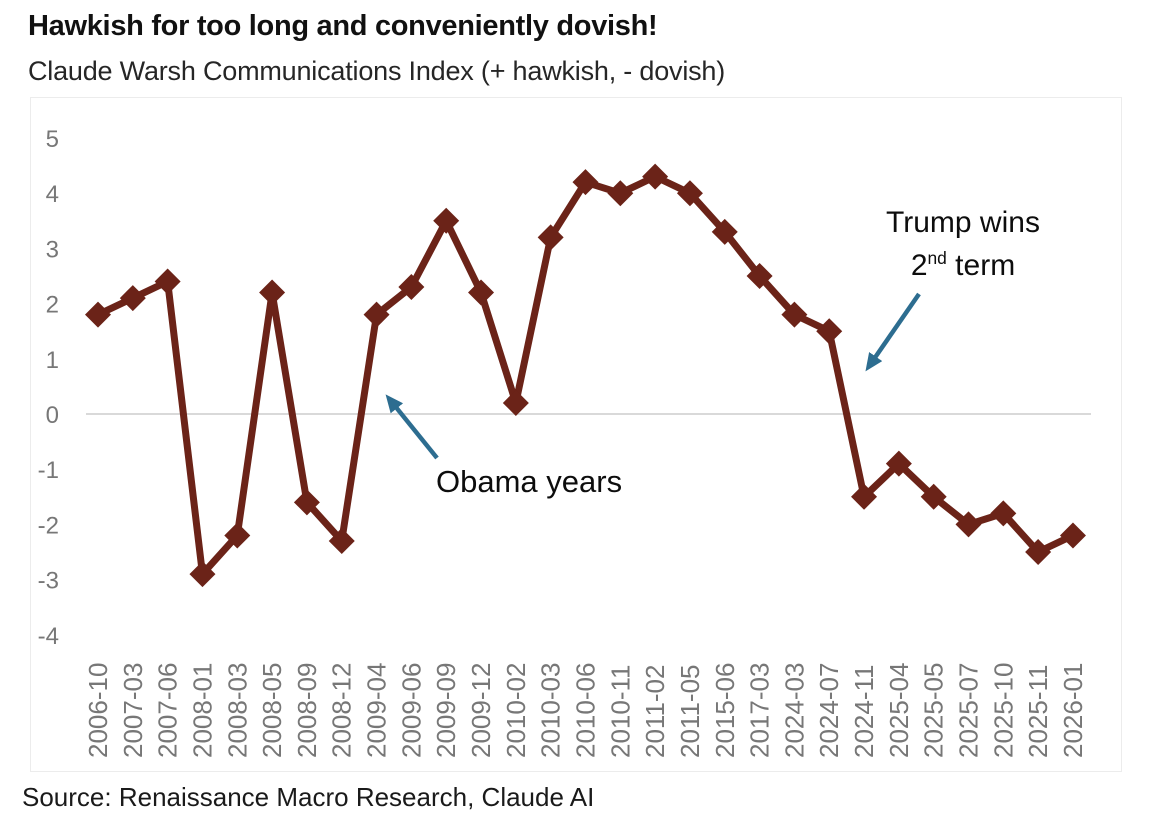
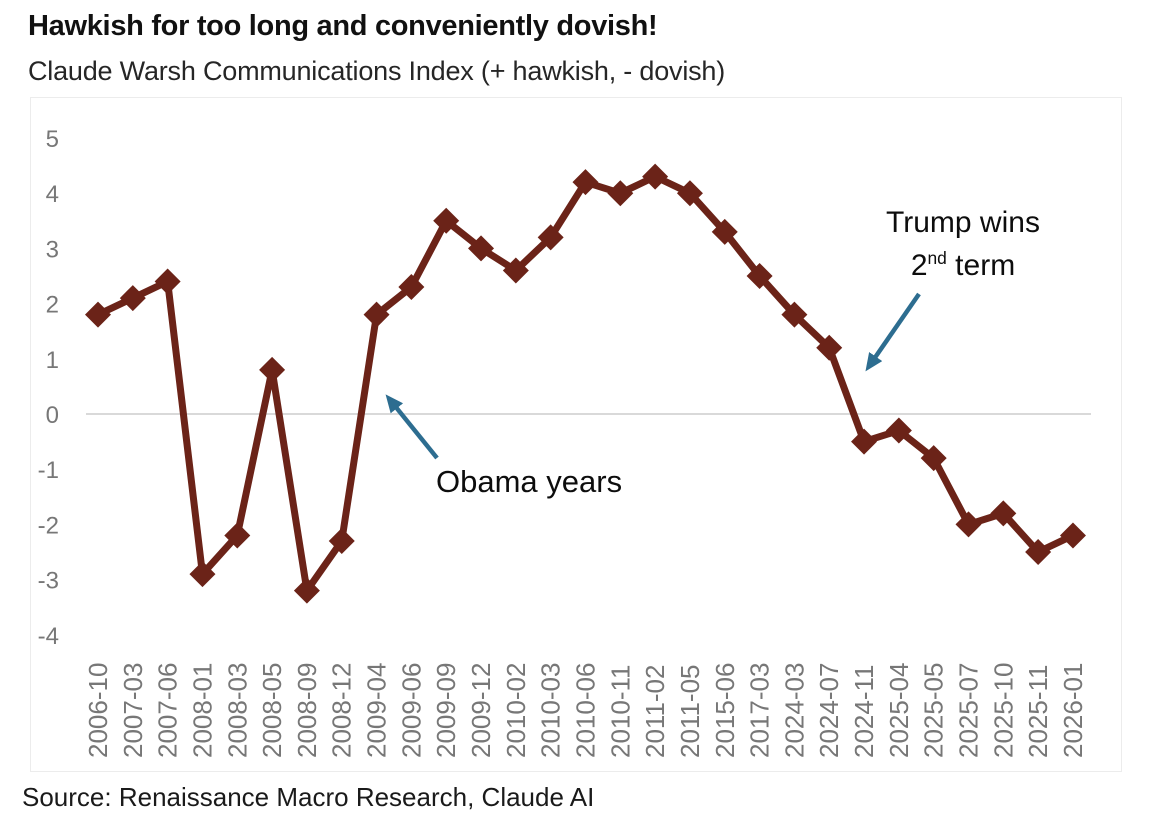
2008-05: 2.2 -> 0.8
2008-09: -1.6 -> -3.2
2009-12: 2.2 -> 3.0
2010-02: 0.2 -> 2.6
2024-07: 1.5 -> 1.2
2024-11: -1.5 -> -0.5
2025-04: -0.9 -> -0.3
2025-05: -1.5 -> -0.8
